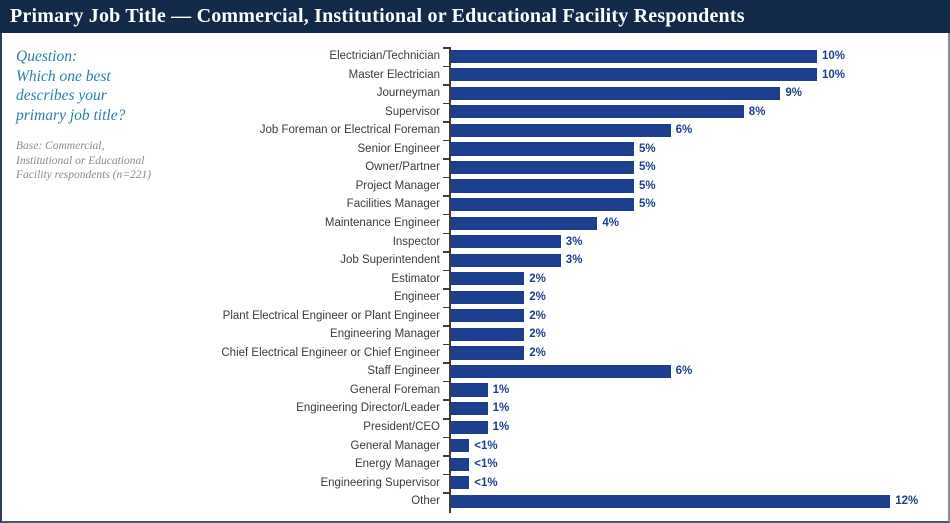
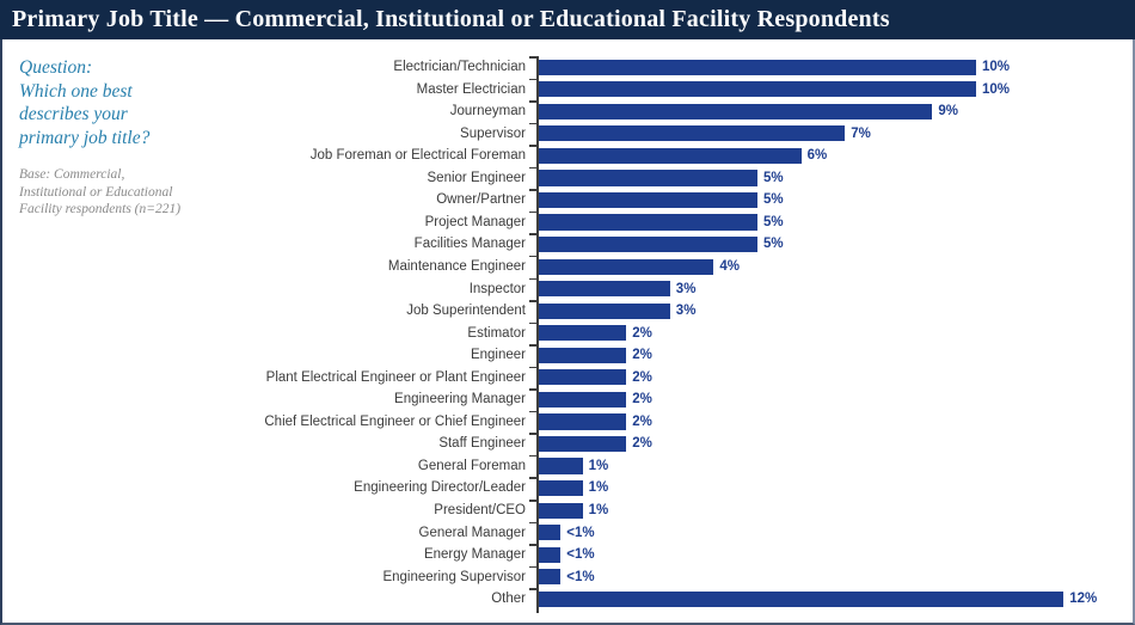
Supervisor: 8% -> 7%
Staff Engineer: 6% -> 2%
